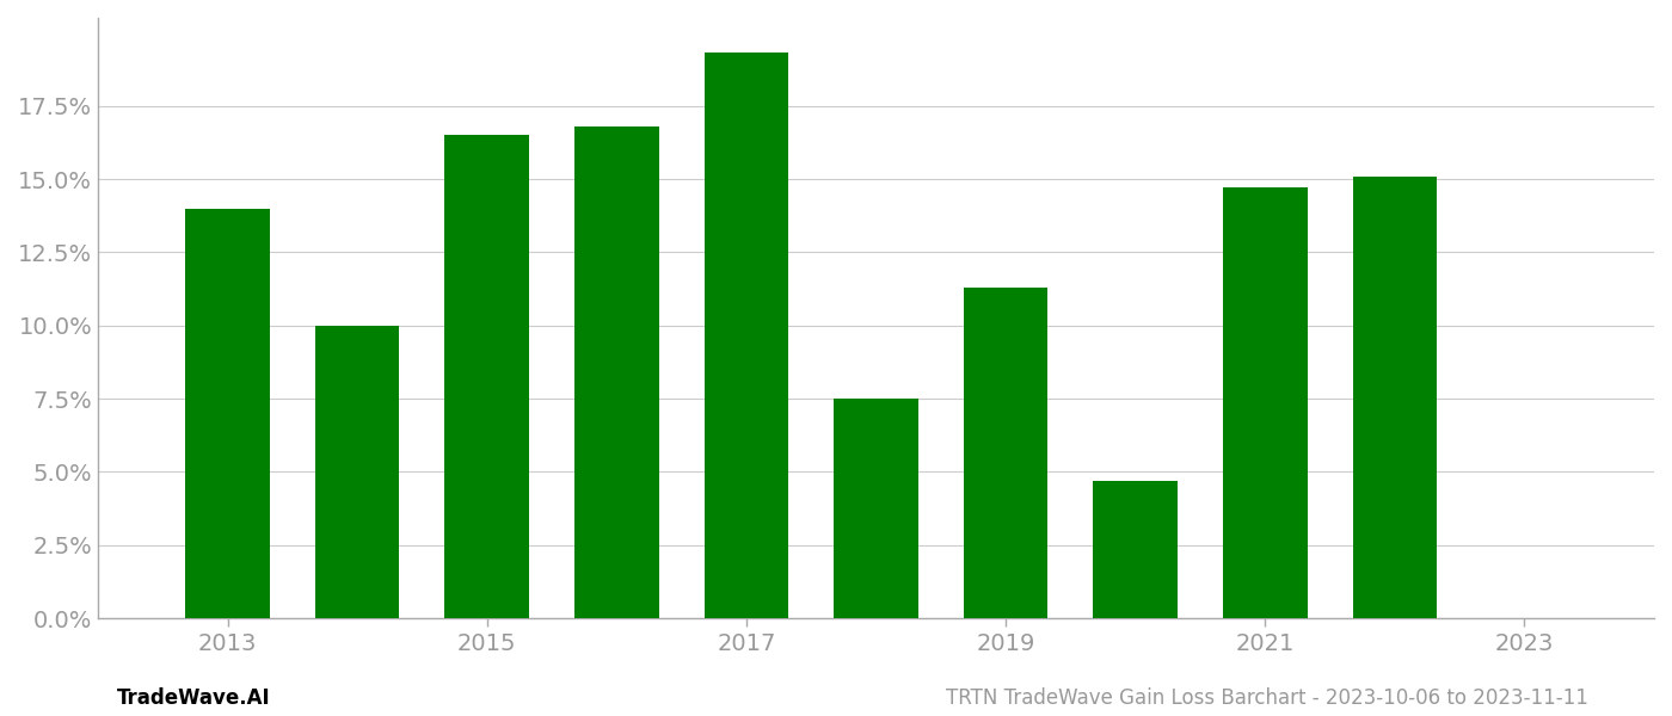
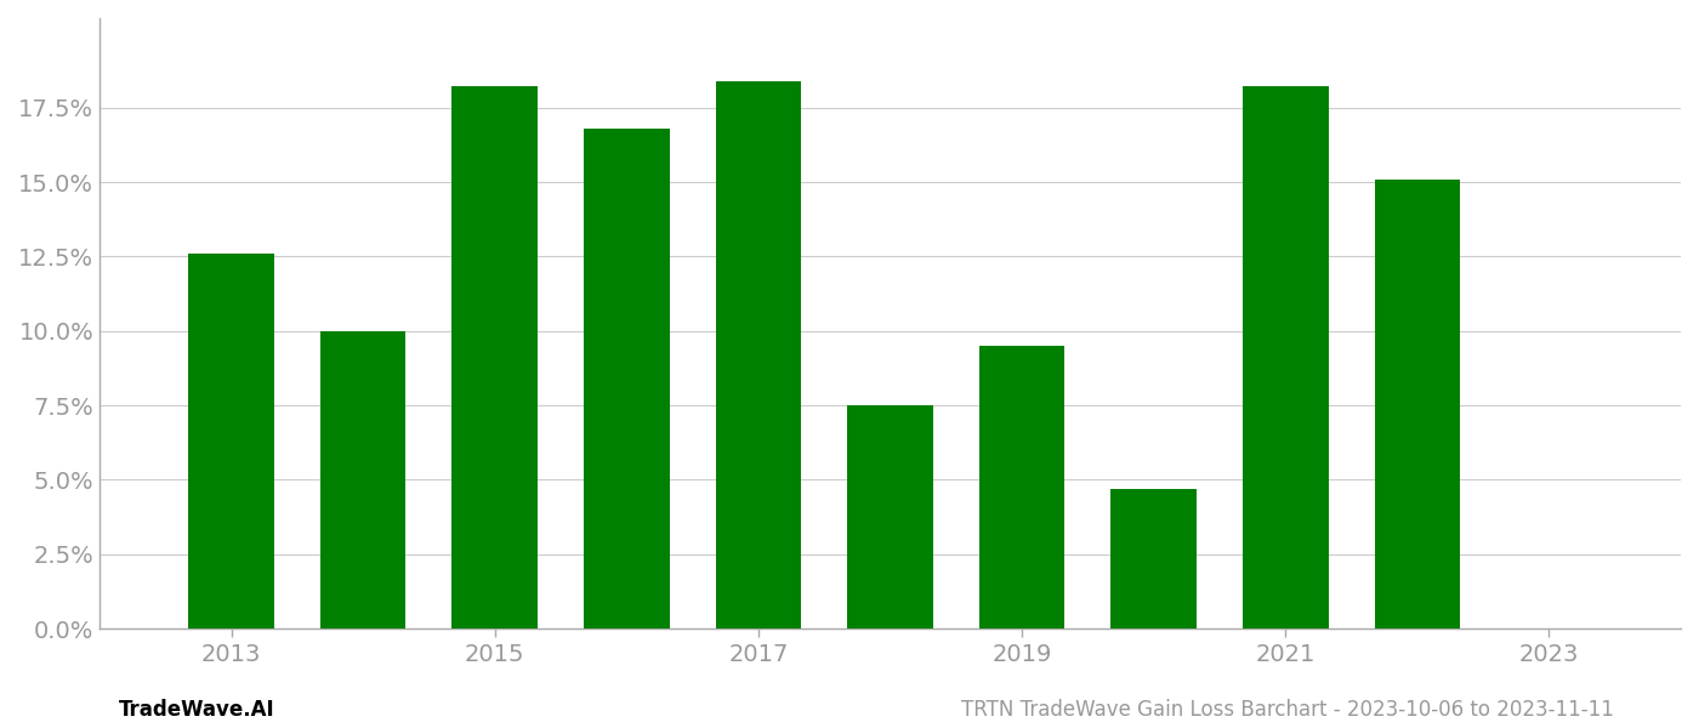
2013: 14.0% -> 12.6%
2015: 16.5% -> 18.2%
2017: 19.3% -> 18.4%
2019: 11.3% -> 9.5%
2021: 14.7% -> 18.2%
